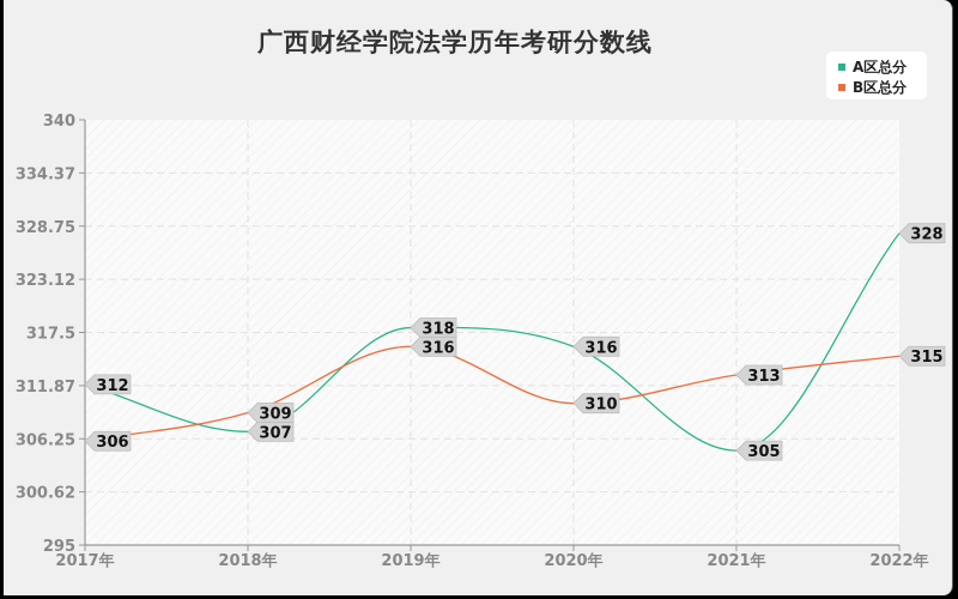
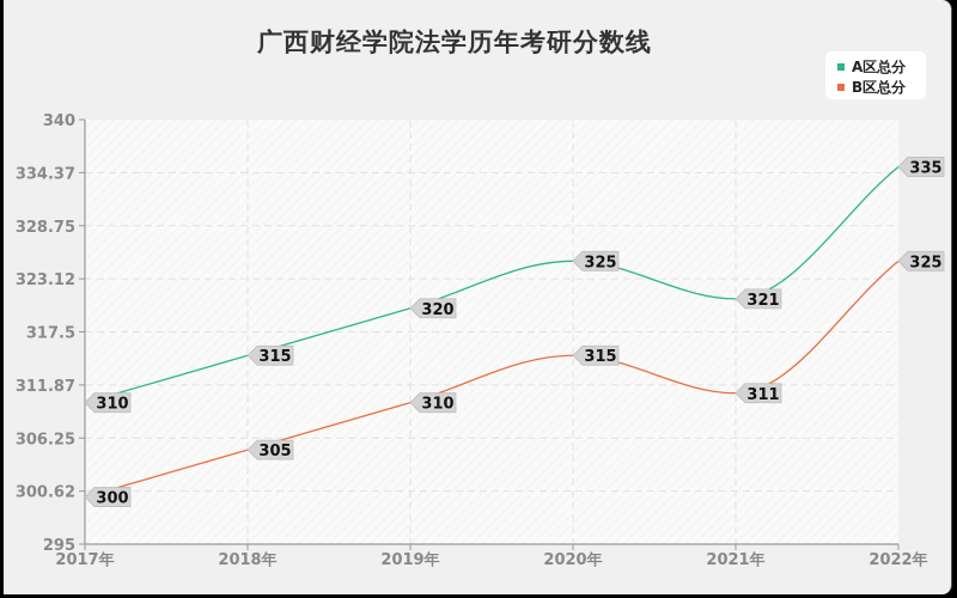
A区总分/2017年: 312 -> 310
B区总分/2017年: 306 -> 300
A区总分/2018年: 307 -> 315
B区总分/2018年: 309 -> 305
A区总分/2019年: 318 -> 320
B区总分/2019年: 316 -> 310
A区总分/2020年: 316 -> 325
B区总分/2020年: 310 -> 315
A区总分/2021年: 305 -> 321
B区总分/2021年: 313 -> 311
A区总分/2022年: 328 -> 335
B区总分/2022年: 315 -> 325
